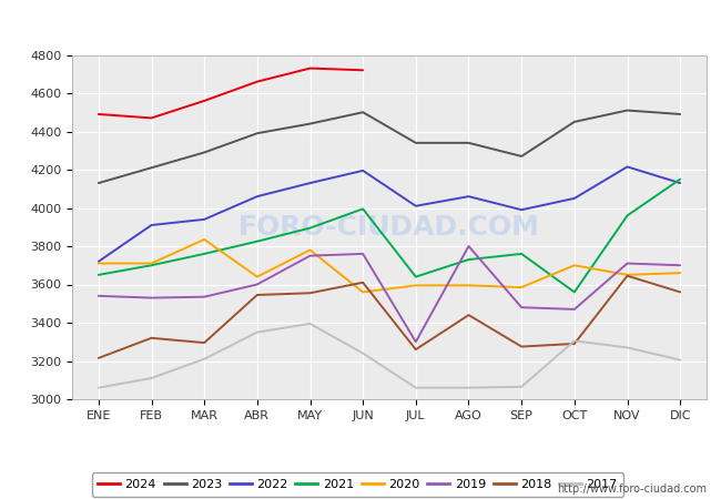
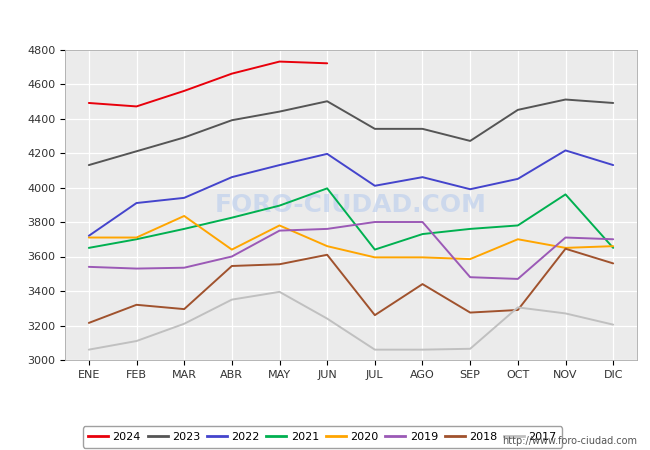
2020/JUN: 3560 -> 3660
2019/JUL: 3300 -> 3800
2021/OCT: 3560 -> 3780
2021/DIC: 4150 -> 3650
